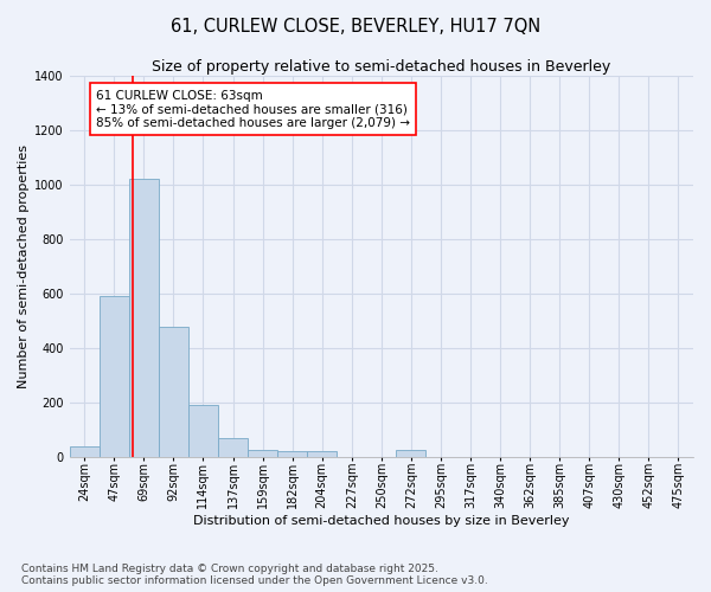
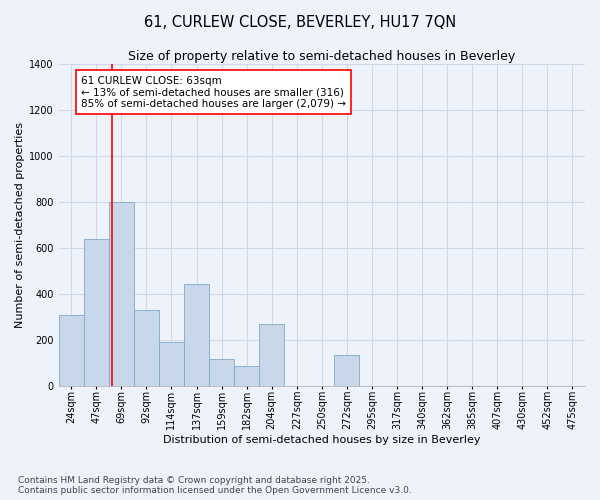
24sqm: 40 -> 310
47sqm: 590 -> 640
69sqm: 1020 -> 800
92sqm: 480 -> 330
137sqm: 70 -> 445
159sqm: 25 -> 115
182sqm: 20 -> 85
204sqm: 20 -> 270
272sqm: 25 -> 135
